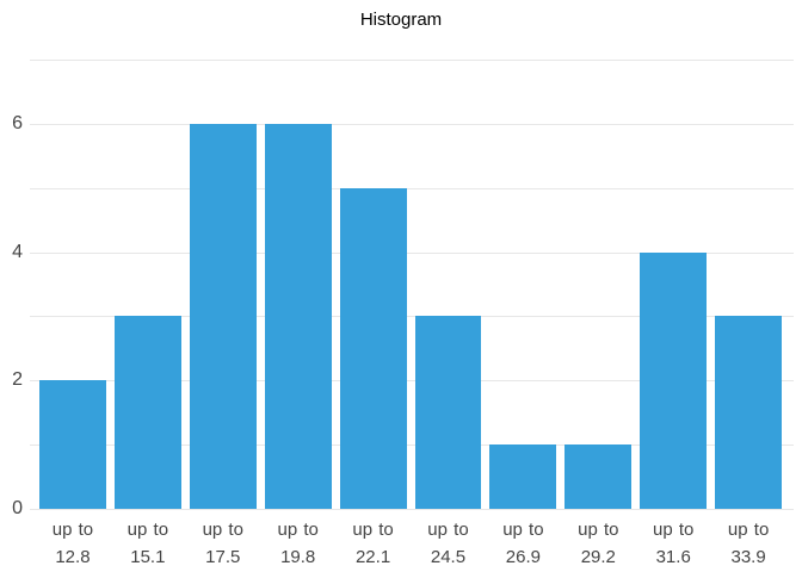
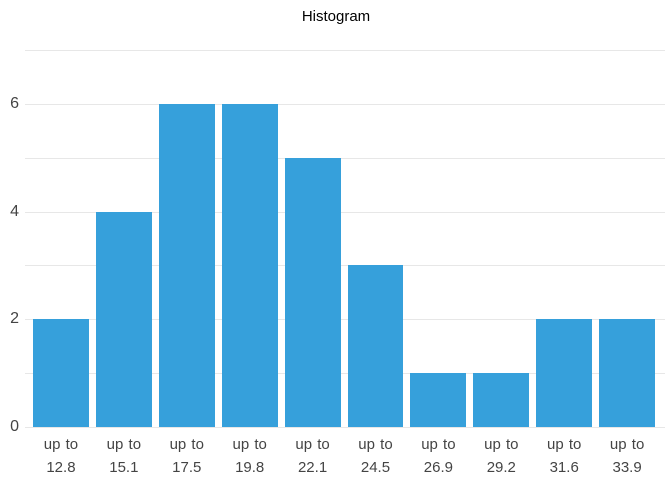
up to 15.1: 3 -> 4
up to 31.6: 4 -> 2
up to 33.9: 3 -> 2
